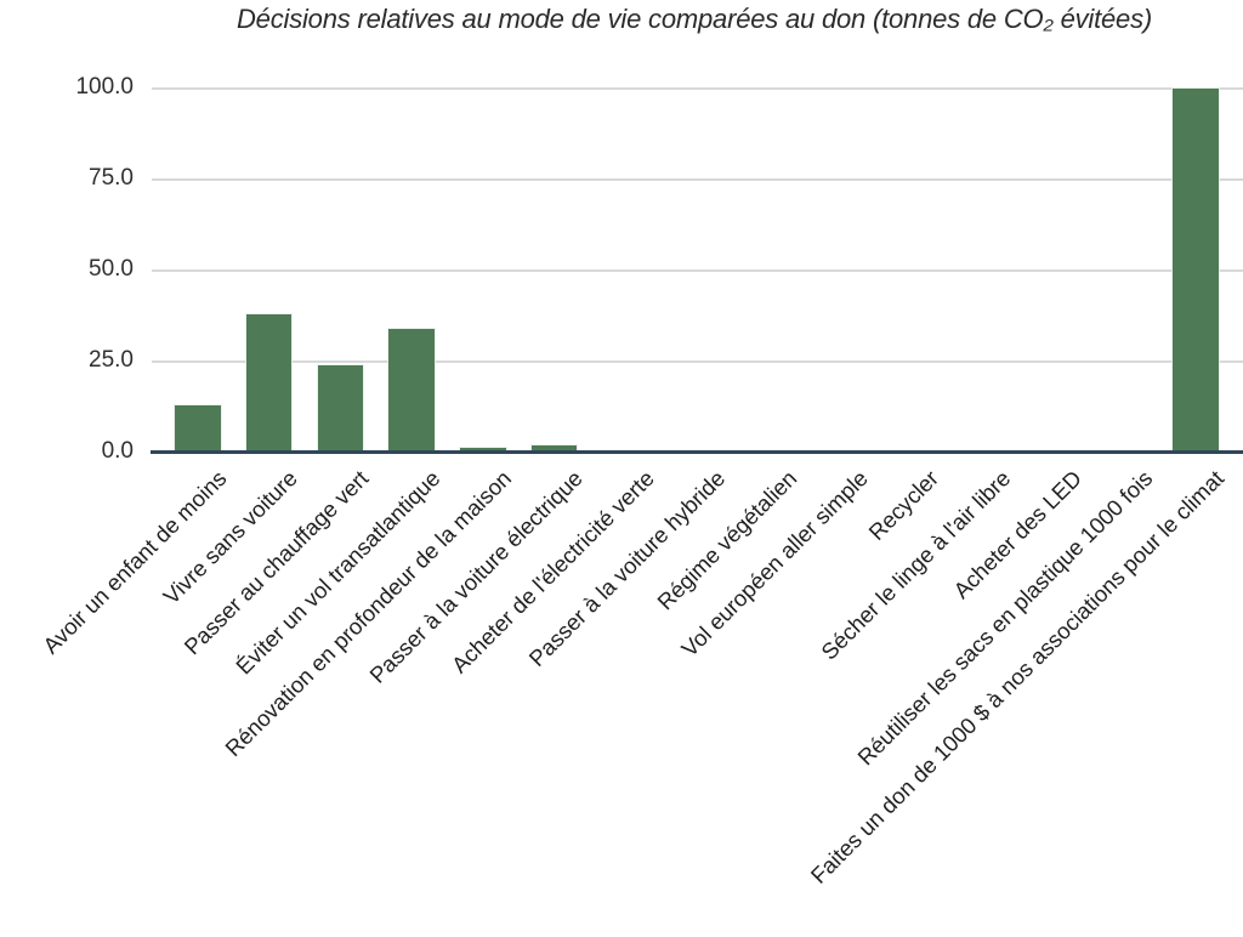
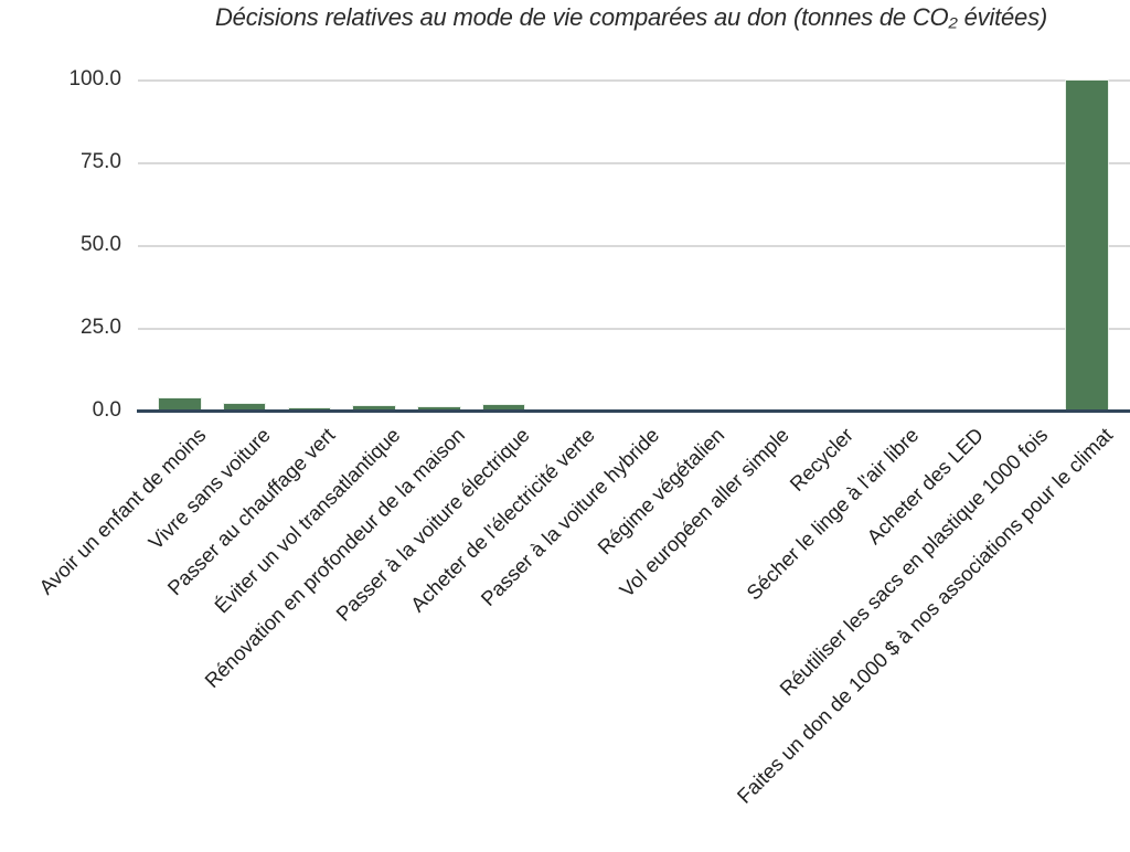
Avoir un enfant de moins: 13 -> 4
Vivre sans voiture: 38 -> 2
Passer au chauffage vert: 24 -> 1
Éviter un vol transatlantique: 34 -> 2
